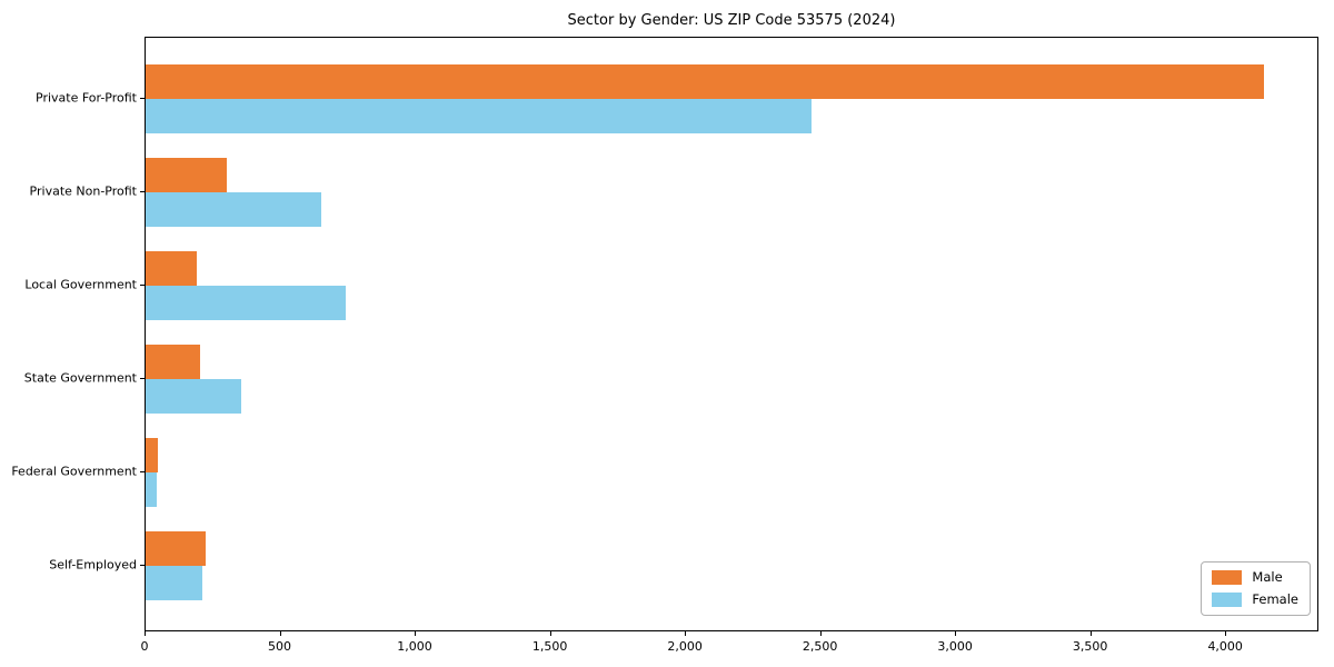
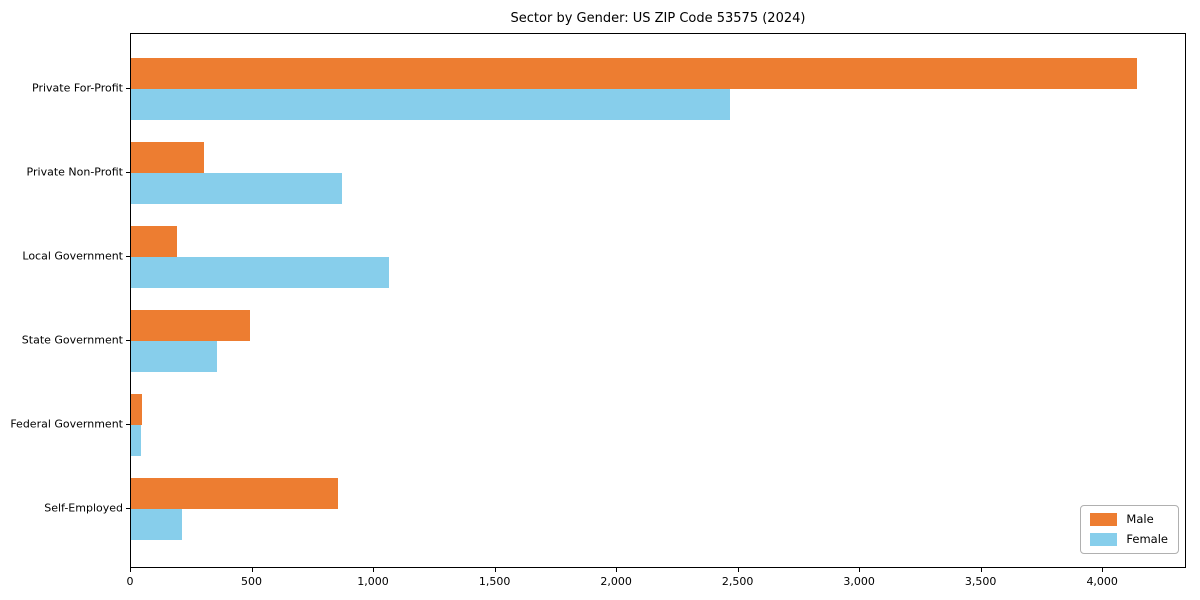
Female/Private Non-Profit: 650 -> 870
Female/Local Government: 740 -> 1060
Male/State Government: 200 -> 490
Male/Self-Employed: 220 -> 850
